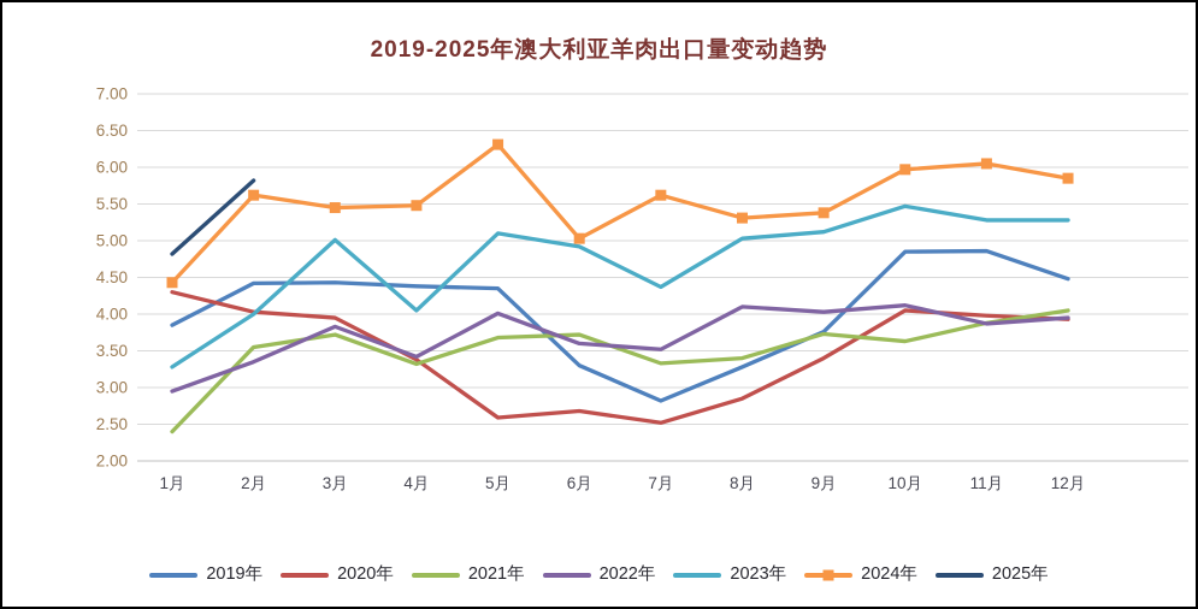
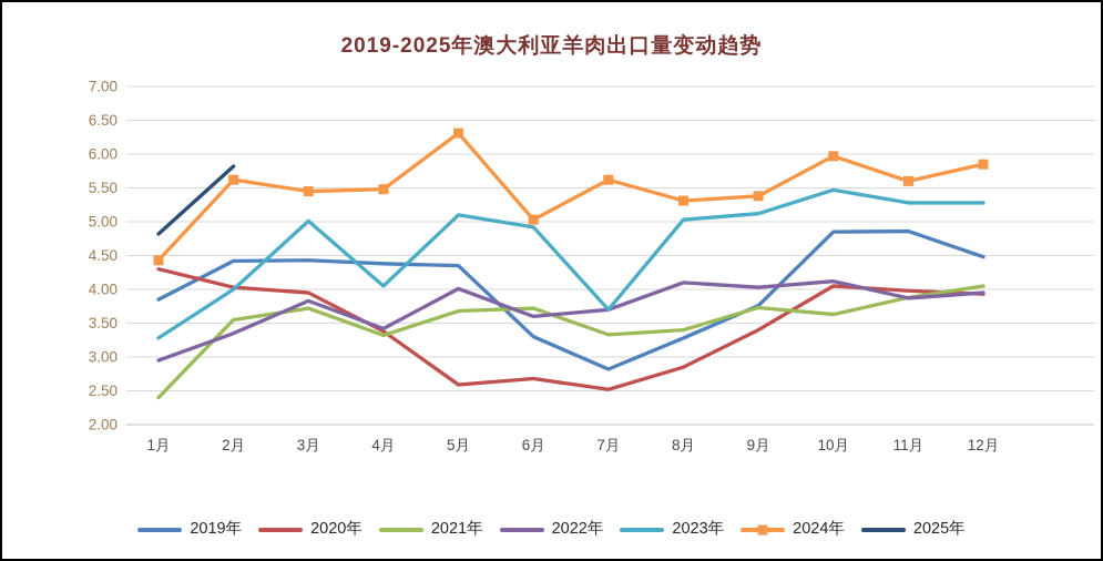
2022年/7月: 3.5 -> 3.7
2023年/7月: 4.4 -> 3.7
2024年/11月: 6.0 -> 5.6
